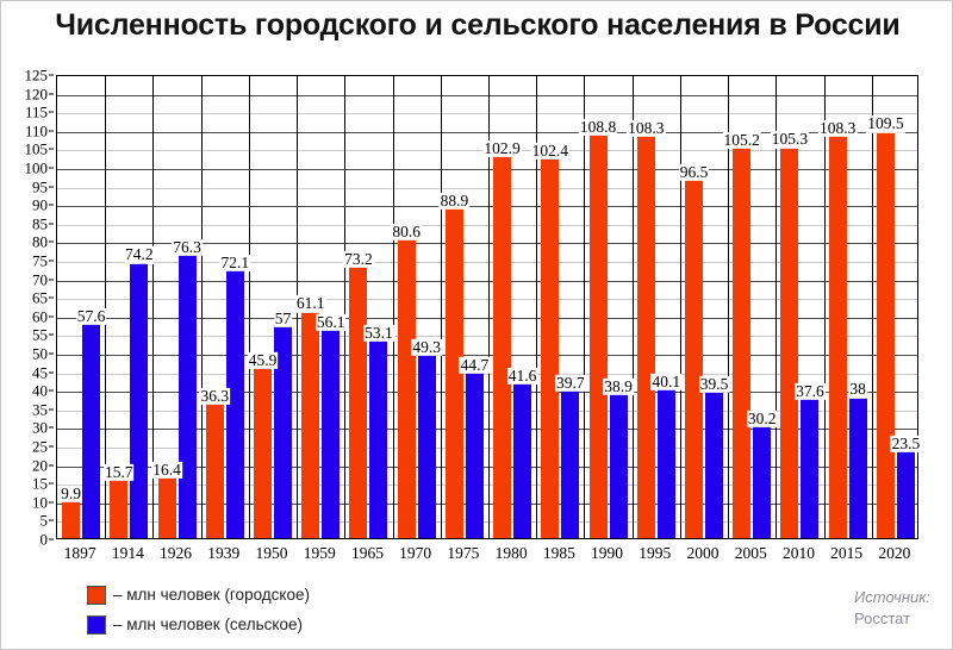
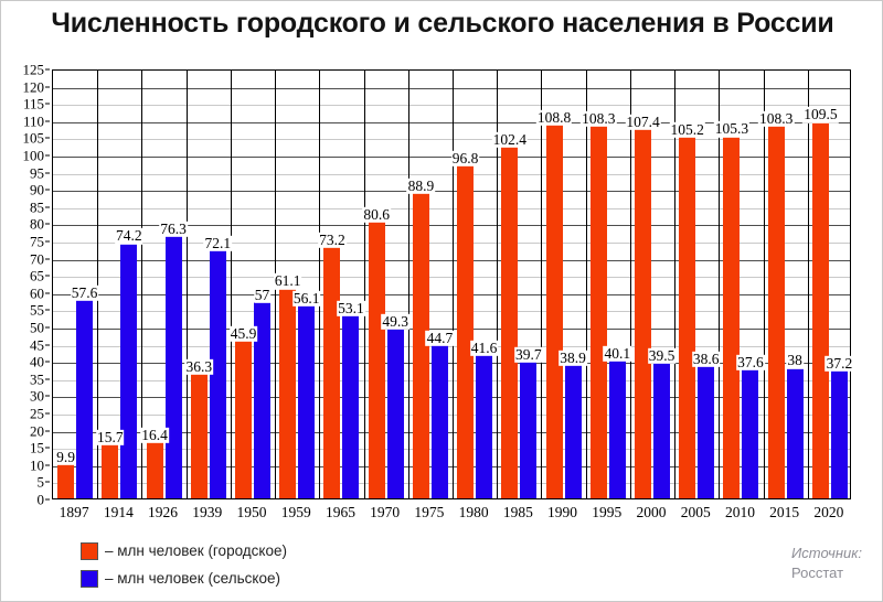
– млн человек (городское)/1980: 102.9 -> 96.8
– млн человек (городское)/2000: 96.5 -> 107.4
– млн человек (сельское)/2005: 30.2 -> 38.6
– млн человек (сельское)/2020: 23.5 -> 37.2
